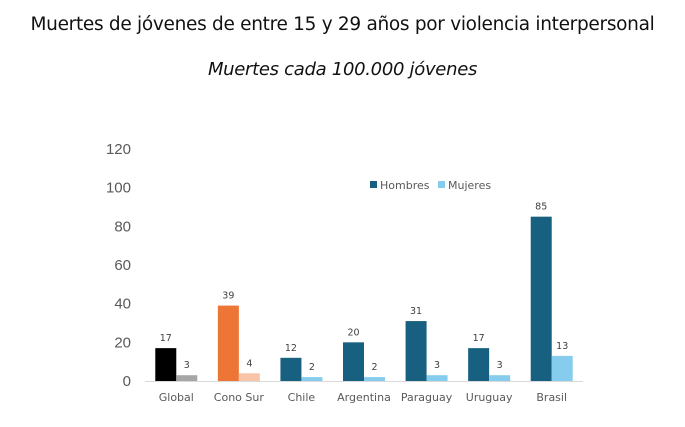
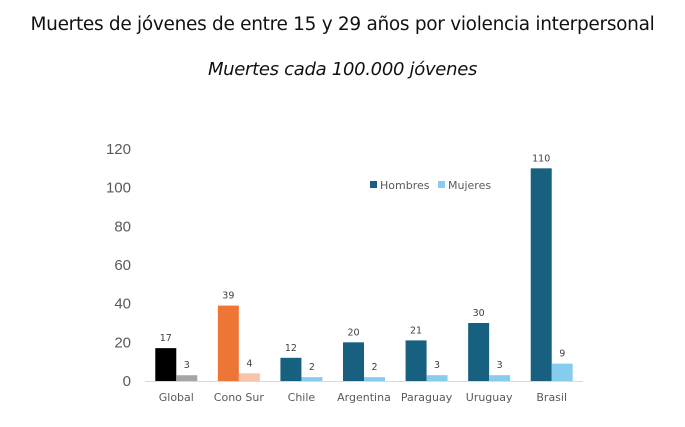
Hombres/Paraguay: 31 -> 21
Hombres/Uruguay: 17 -> 30
Hombres/Brasil: 85 -> 110
Mujeres/Brasil: 13 -> 9
